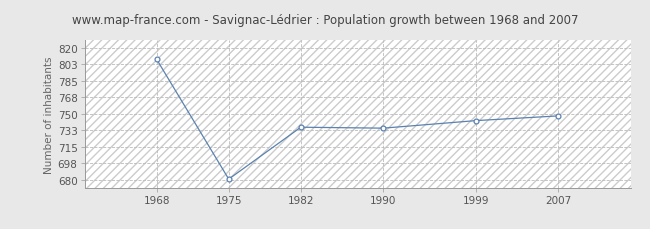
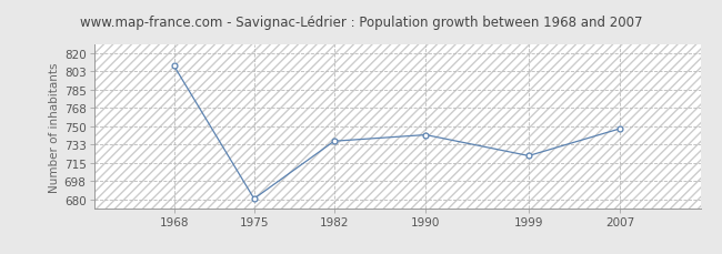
1990: 735 -> 742
1999: 743 -> 722
